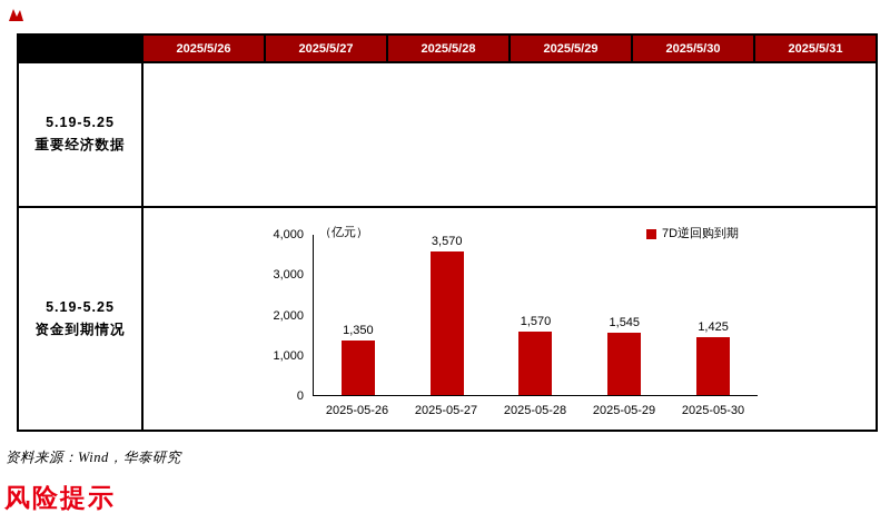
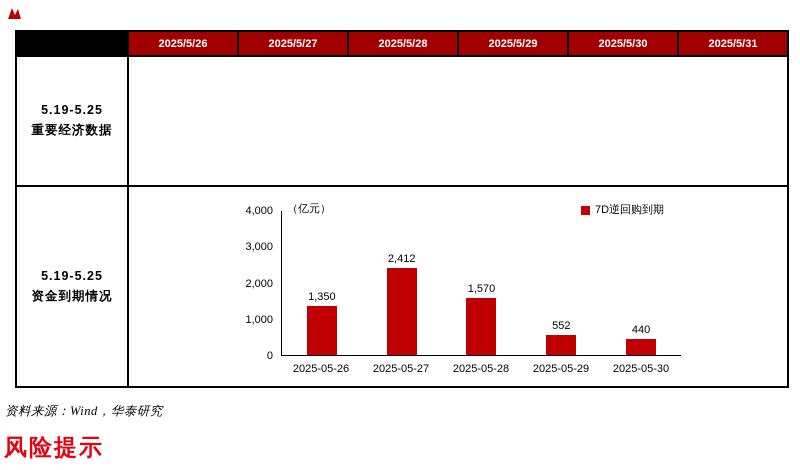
2025-05-27: 3,570 -> 2,412
2025-05-29: 1,545 -> 552
2025-05-30: 1,425 -> 440
